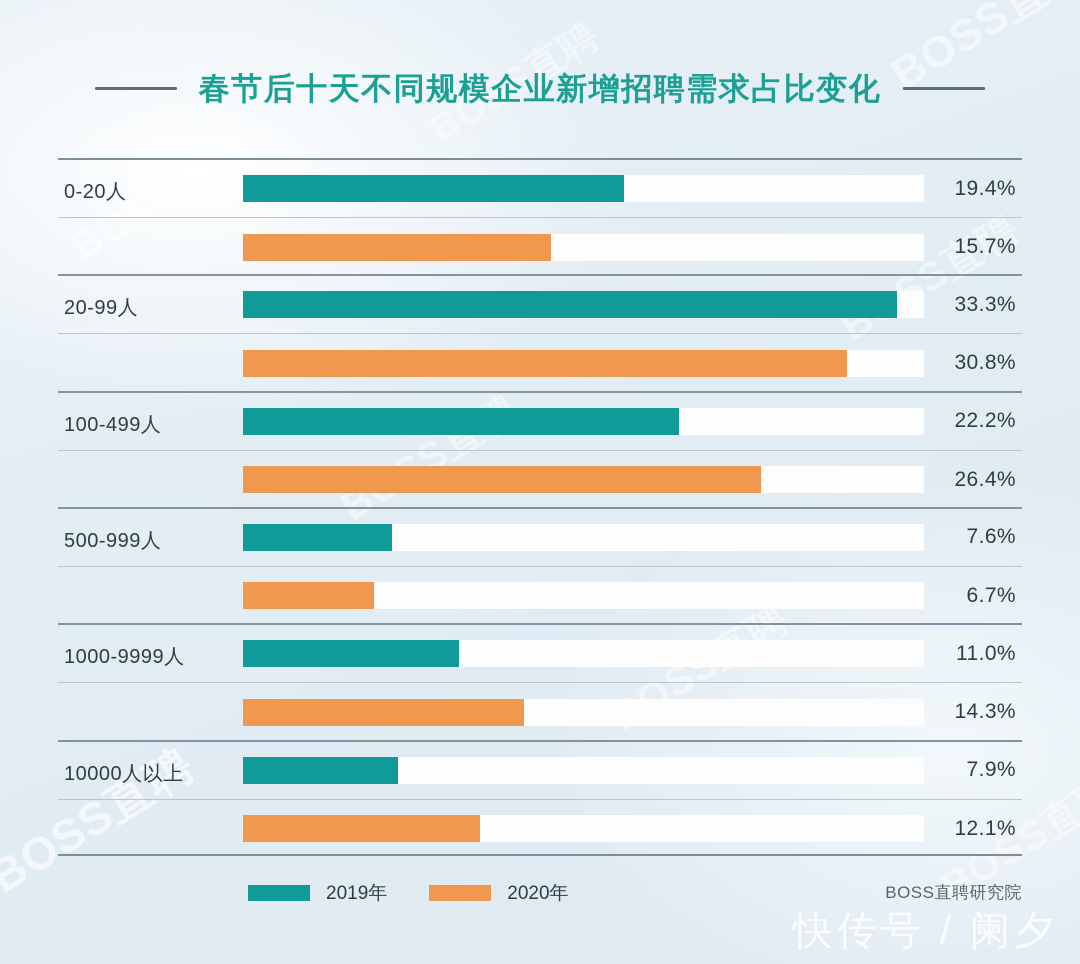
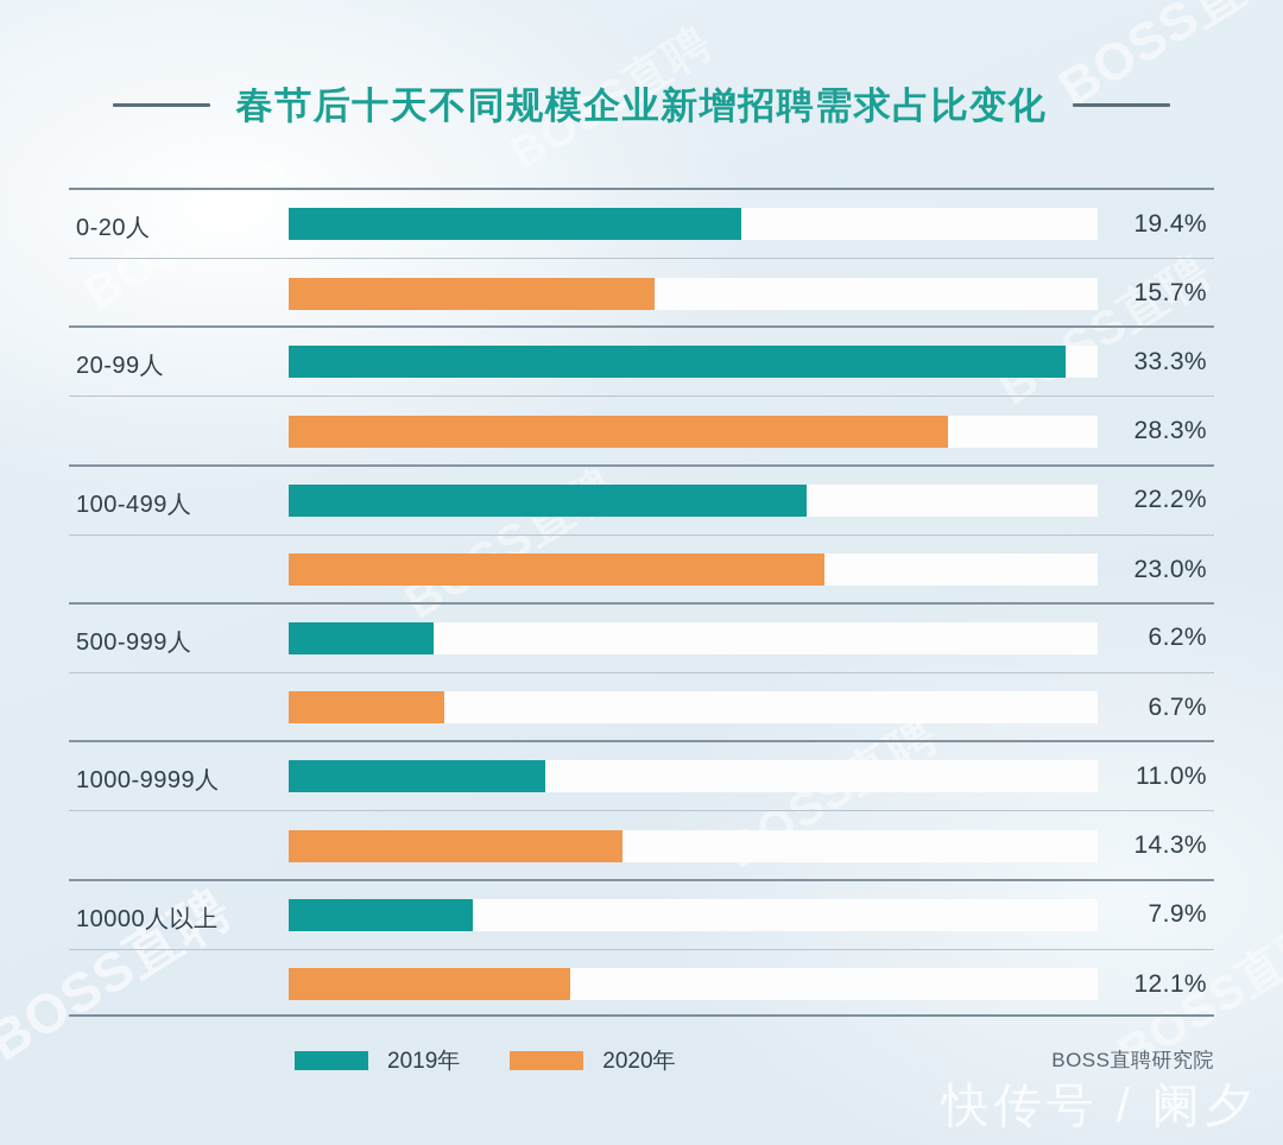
2020年/20-99人: 30.8% -> 28.3%
2020年/100-499人: 26.4% -> 23.0%
2019年/500-999人: 7.6% -> 6.2%
